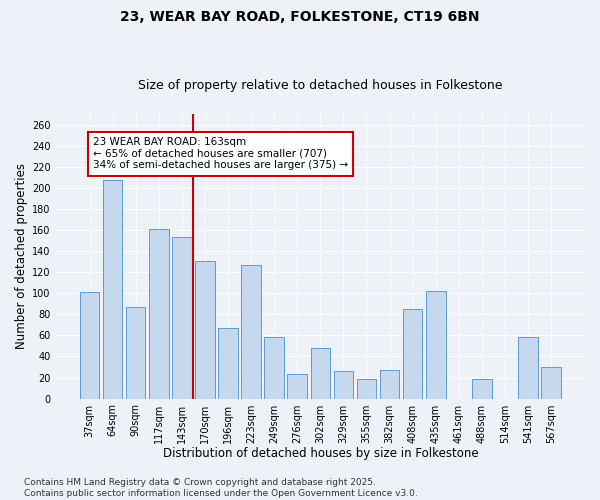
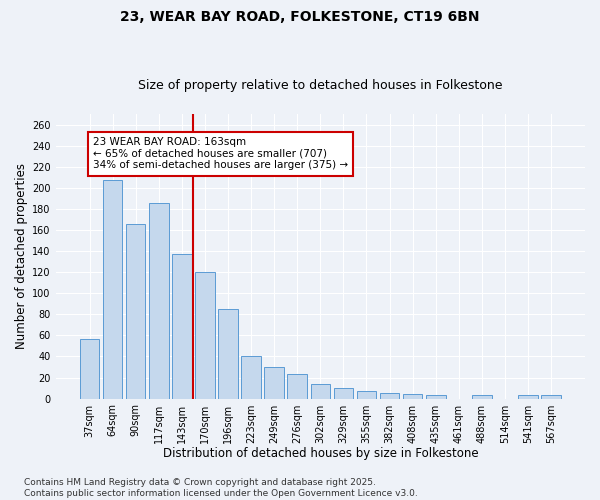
37sqm: 101 -> 57
90sqm: 87 -> 166
117sqm: 161 -> 186
143sqm: 153 -> 137
170sqm: 131 -> 120
196sqm: 67 -> 85
223sqm: 127 -> 40
249sqm: 58 -> 30
302sqm: 48 -> 14
329sqm: 26 -> 10
355sqm: 19 -> 7
382sqm: 27 -> 5
408sqm: 85 -> 4
435sqm: 102 -> 3
488sqm: 19 -> 3
541sqm: 58 -> 3
567sqm: 30 -> 3
